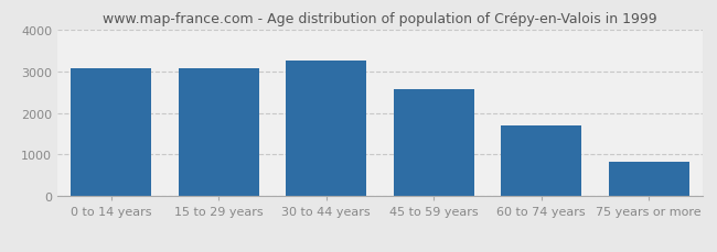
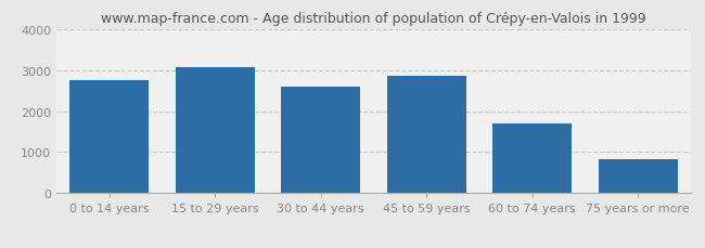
0 to 14 years: 3060 -> 2750
30 to 44 years: 3250 -> 2600
45 to 59 years: 2570 -> 2850
